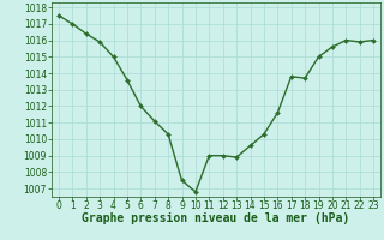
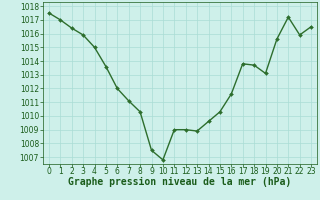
19: 1015.0 -> 1013.1
21: 1016.0 -> 1017.2
23: 1016.0 -> 1016.5
